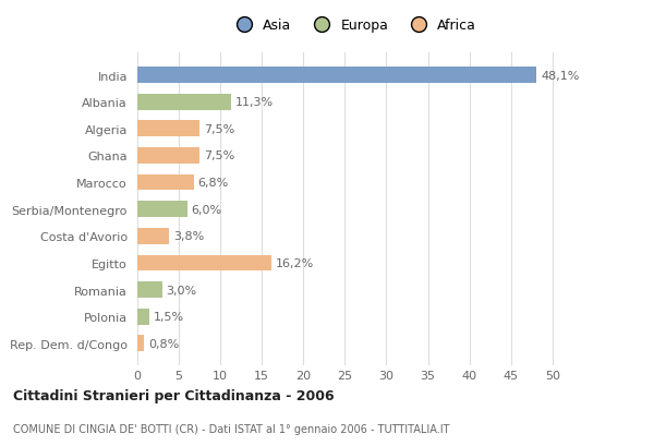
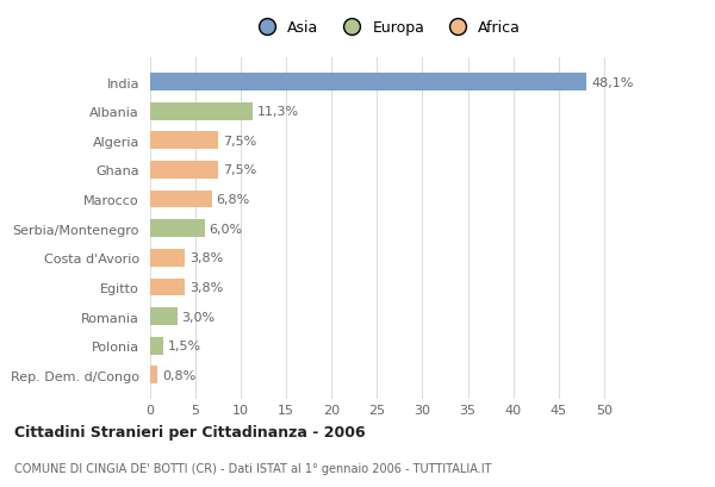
Egitto: 16,2% -> 3,8%
